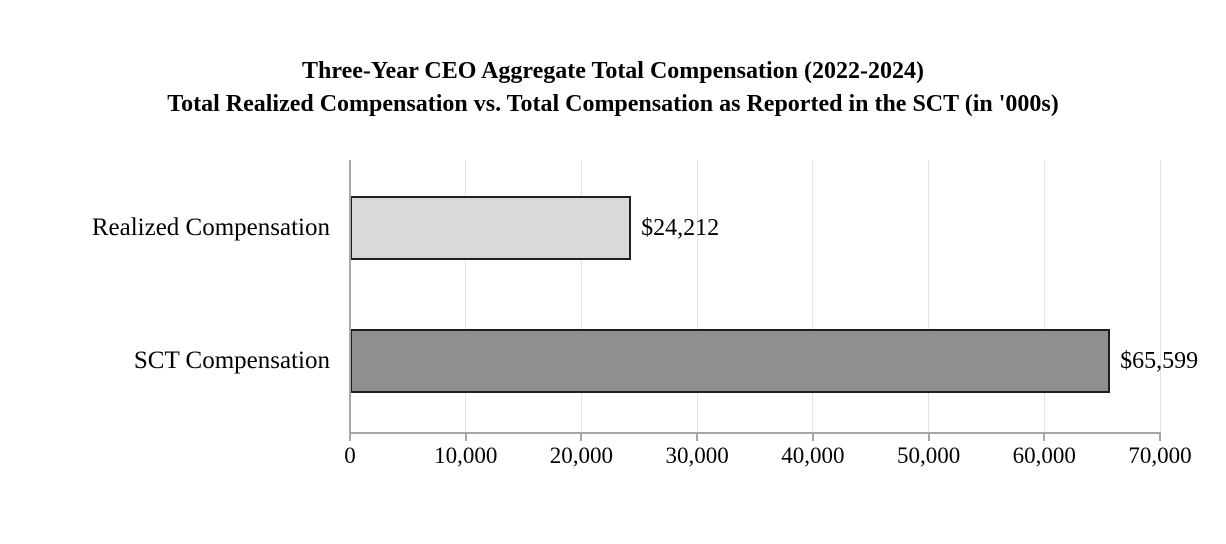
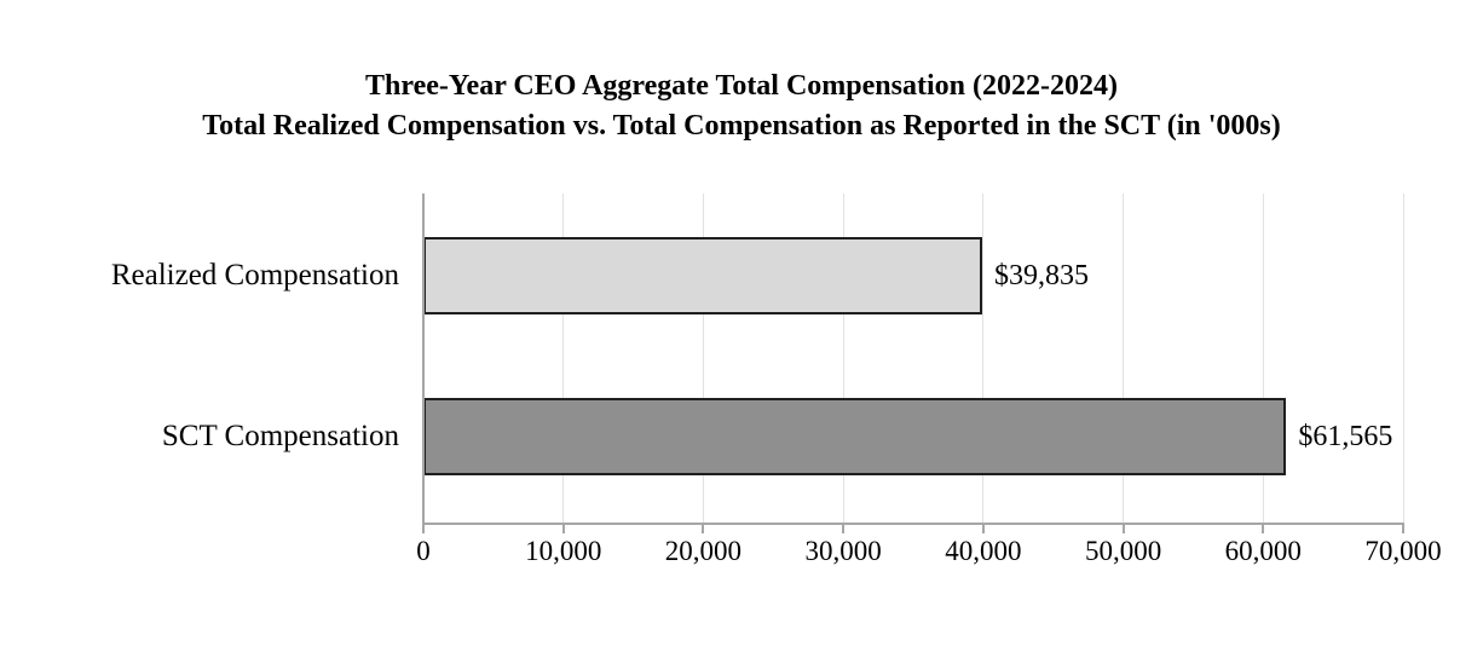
Realized Compensation: $24,212 -> $39,835
SCT Compensation: $65,599 -> $61,565
